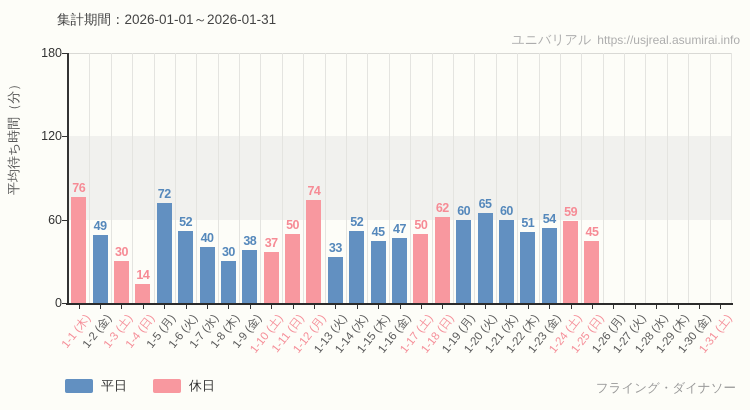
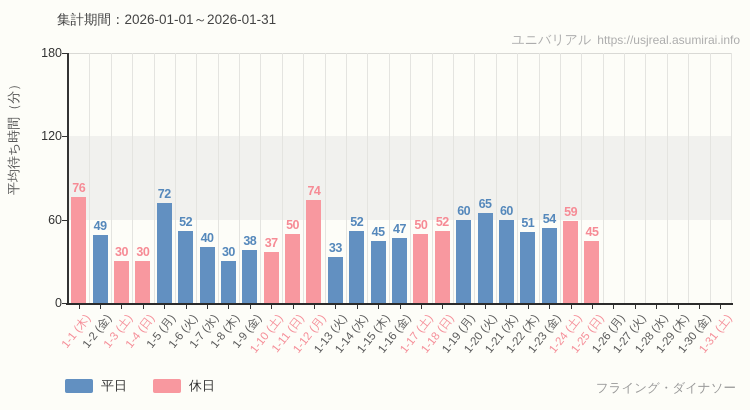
1-4 (日): 14 -> 30
1-18 (日): 62 -> 52
